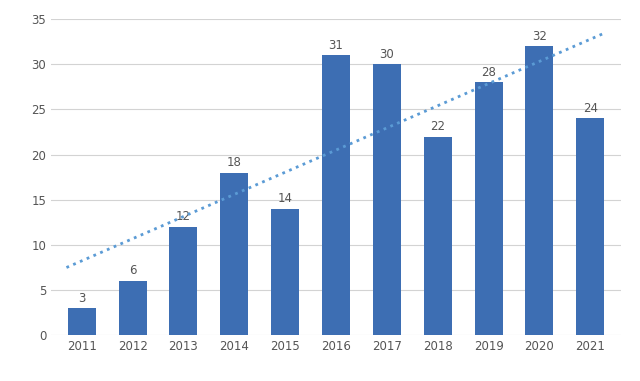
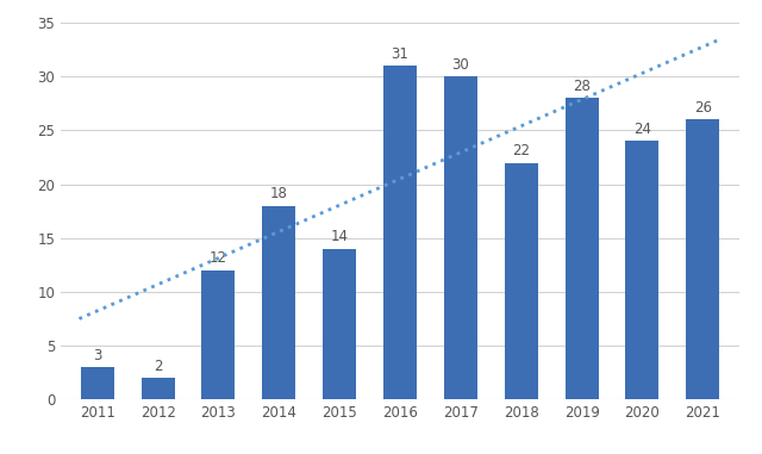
2012: 6 -> 2
2020: 32 -> 24
2021: 24 -> 26
